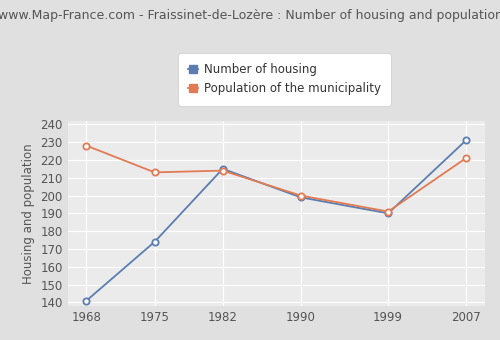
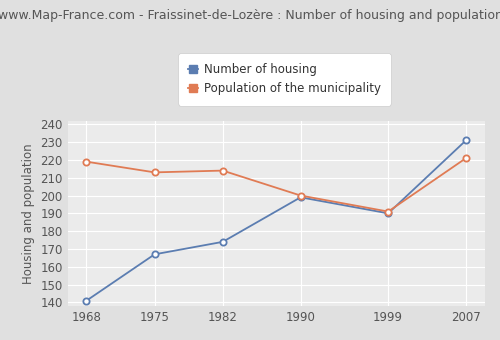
Population of the municipality/1968: 228 -> 219
Number of housing/1975: 174 -> 167
Number of housing/1982: 215 -> 174
